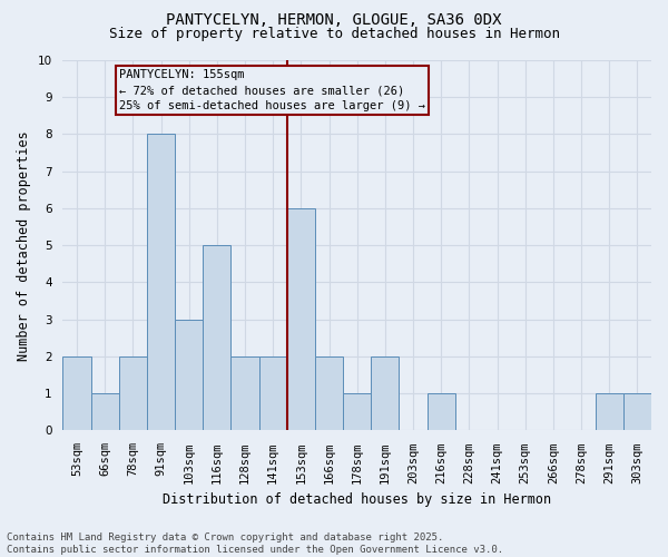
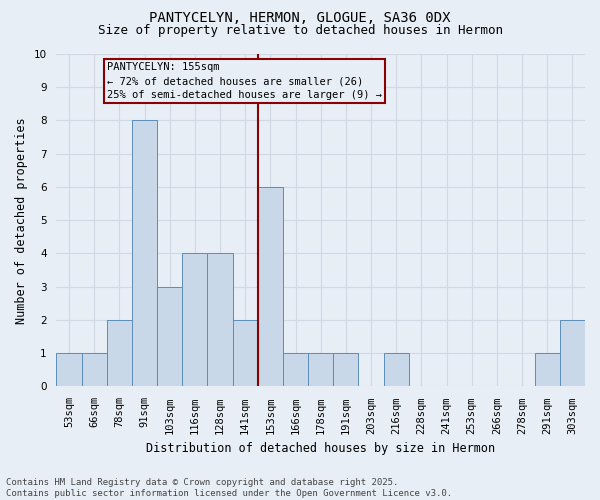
53sqm: 2 -> 1
116sqm: 5 -> 4
128sqm: 2 -> 4
166sqm: 2 -> 1
191sqm: 2 -> 1
303sqm: 1 -> 2
